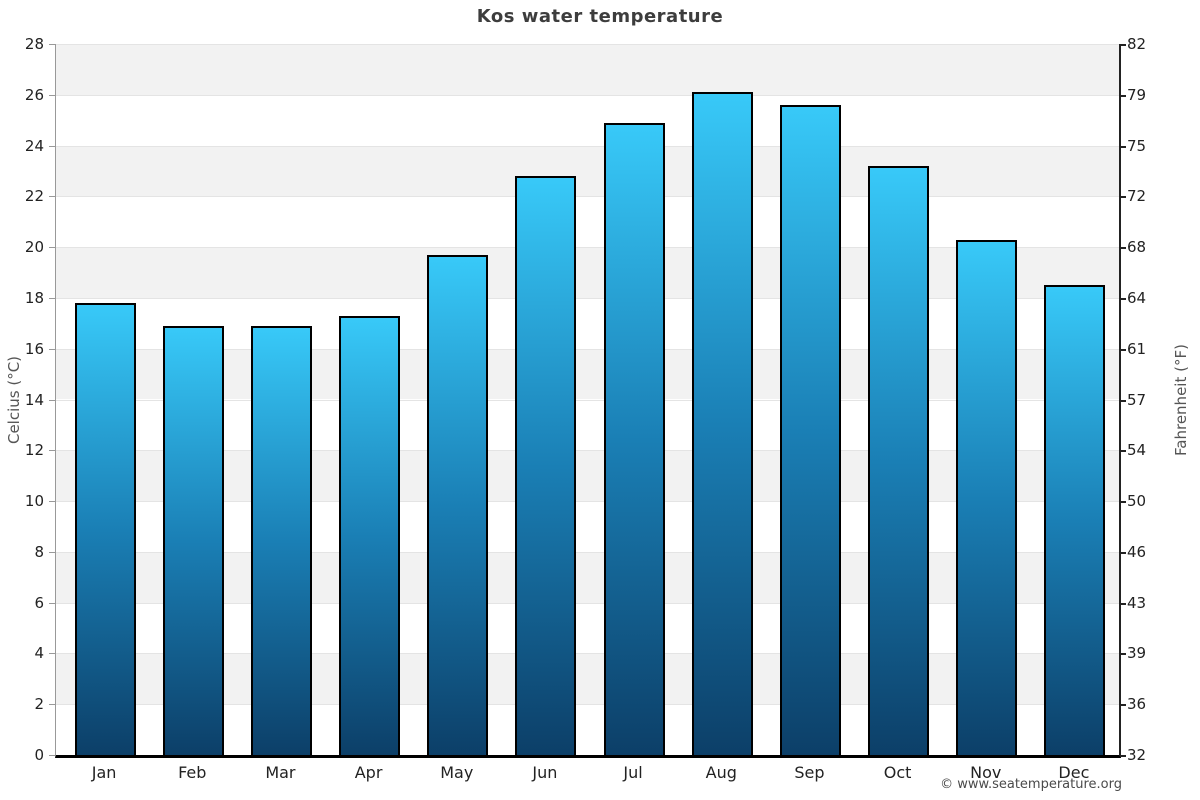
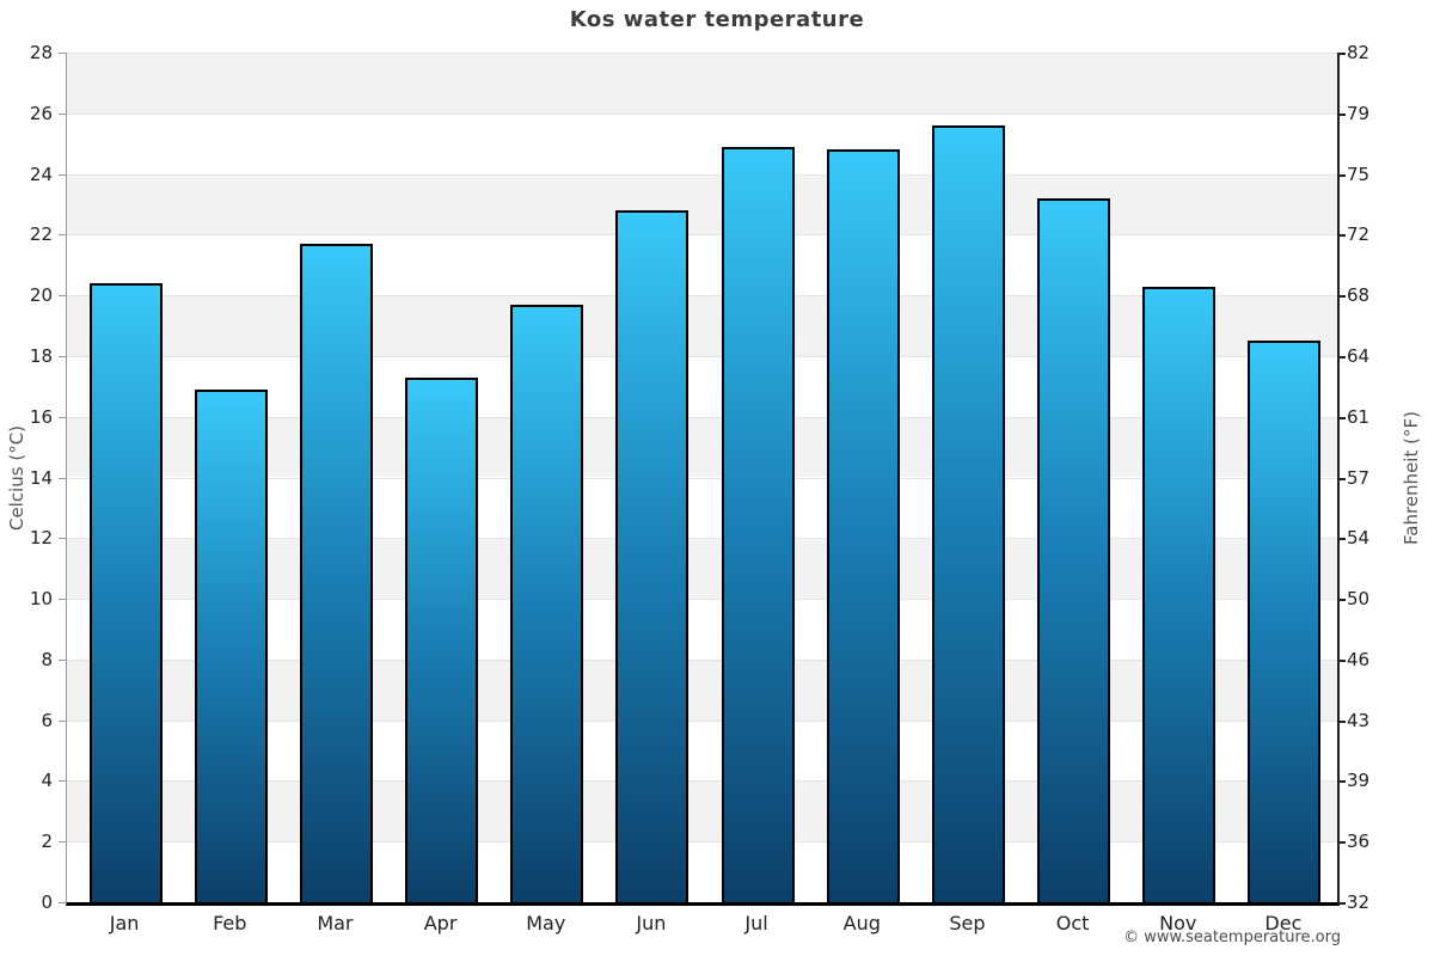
Jan: 17.8 -> 20.4
Mar: 16.9 -> 21.7
Aug: 26.1 -> 24.8
